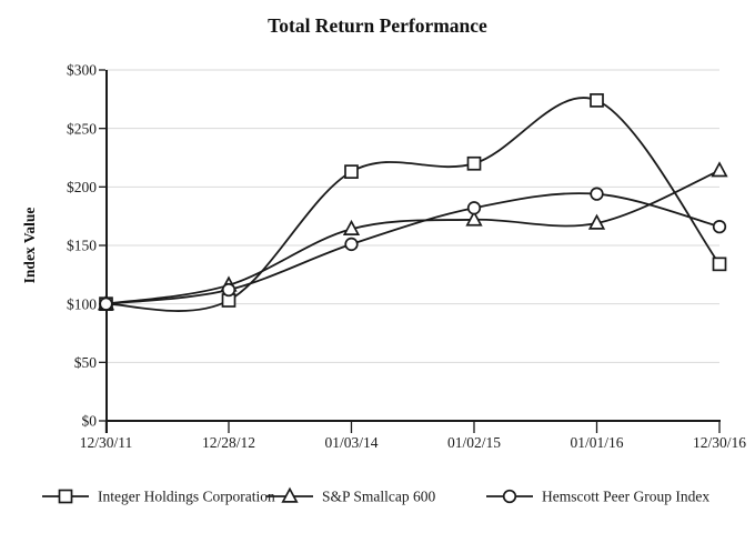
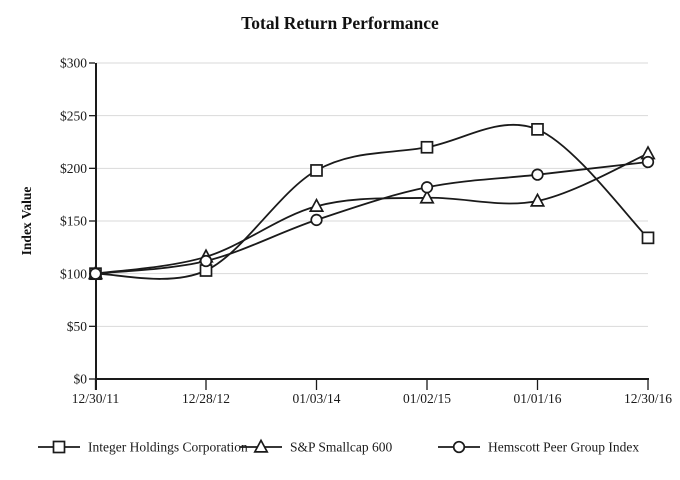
Integer Holdings Corporation/01/03/14: $213 -> $198
Integer Holdings Corporation/01/01/16: $274 -> $237
Hemscott Peer Group Index/12/30/16: $166 -> $206
